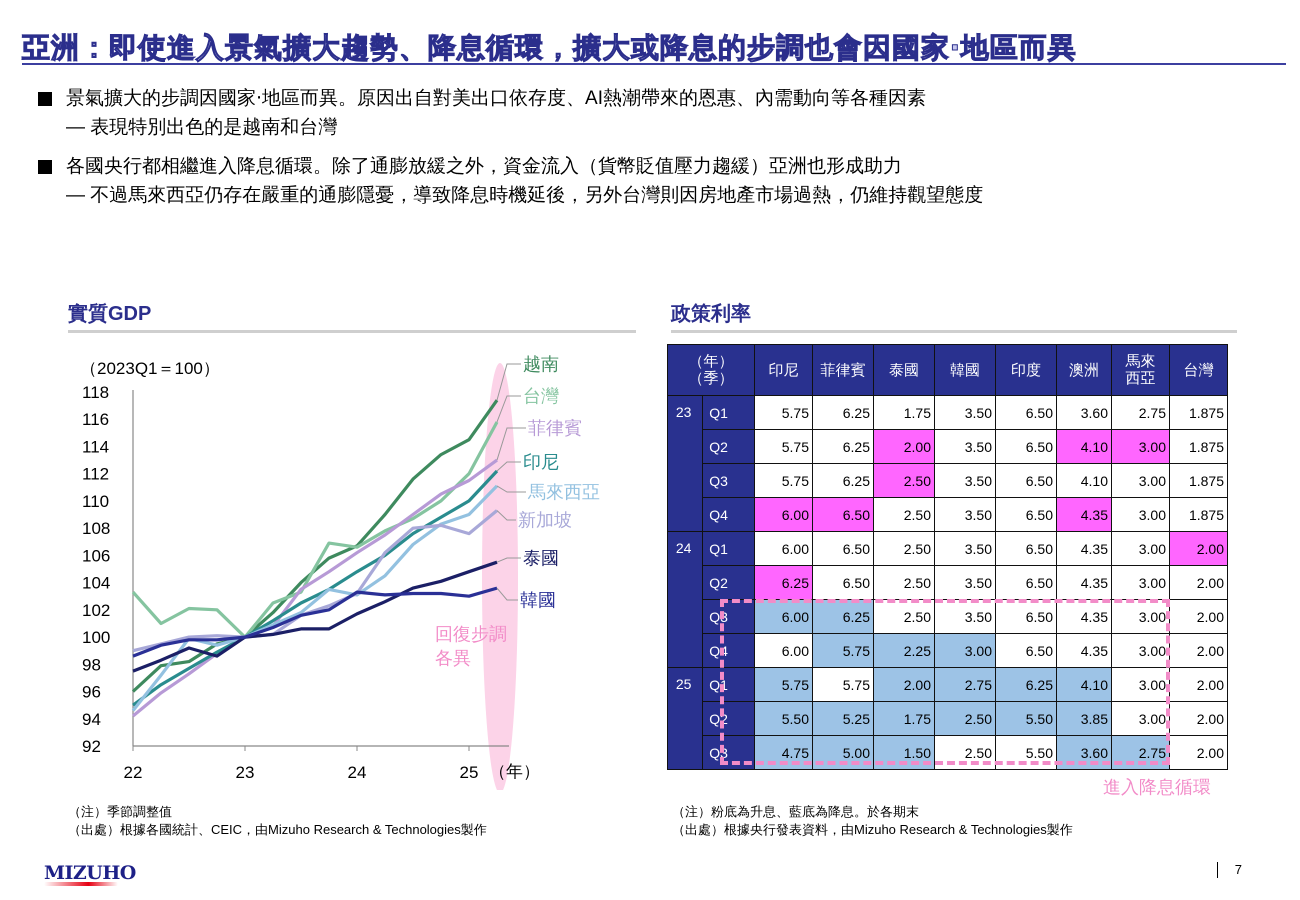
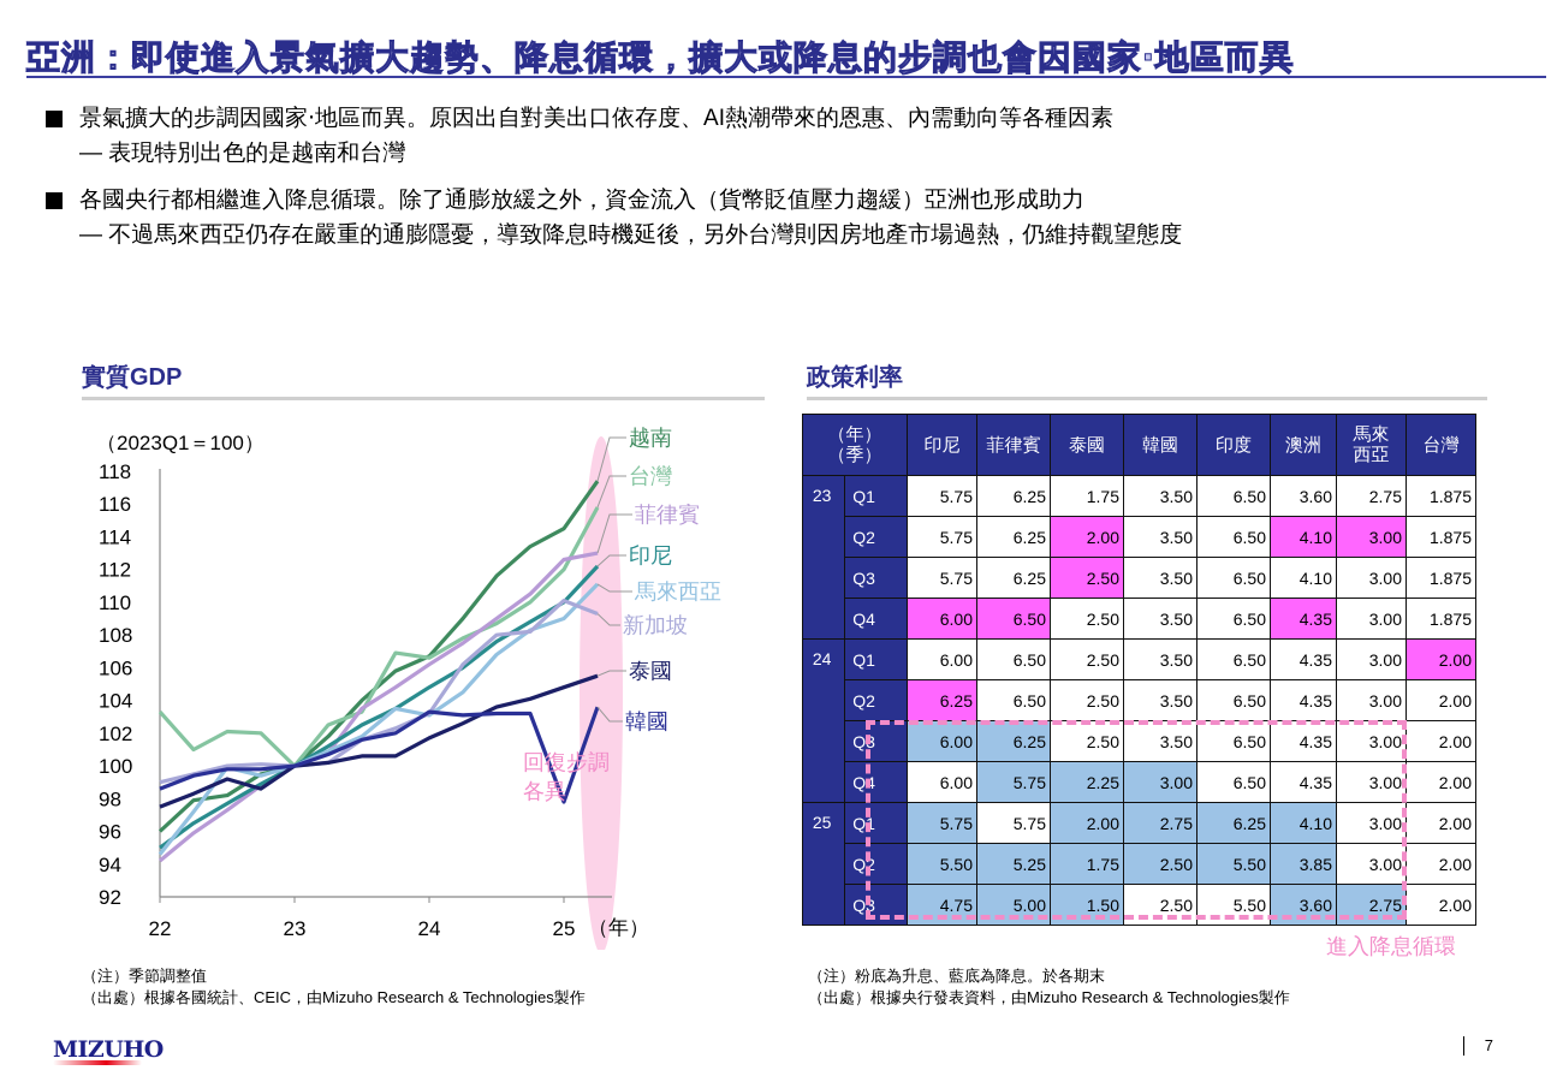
菲律賓/25Q1: 111.5 -> 112.6
新加坡/25Q1: 107.6 -> 110.1
韓國/25Q1: 103.0 -> 97.8
